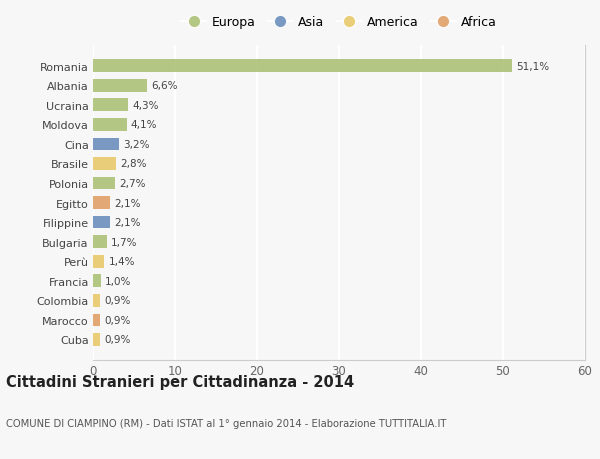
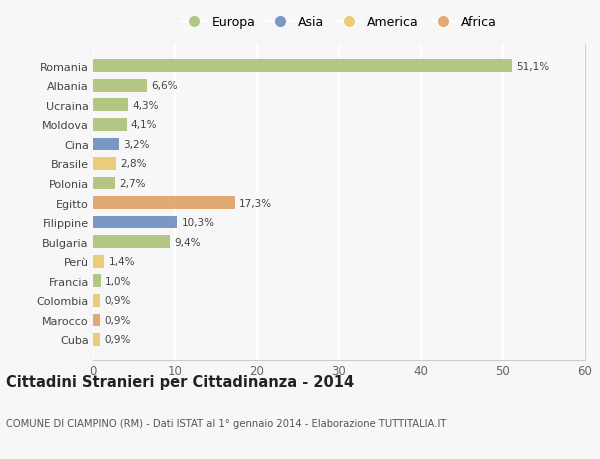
Egitto: 2,1% -> 17,3%
Filippine: 2,1% -> 10,3%
Bulgaria: 1,7% -> 9,4%
